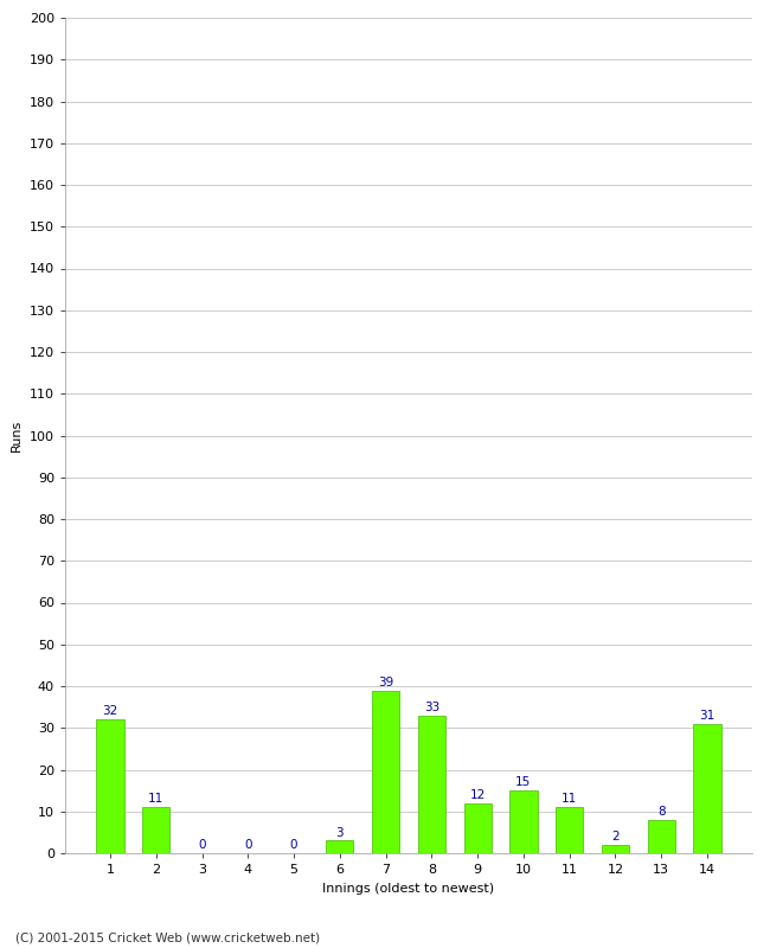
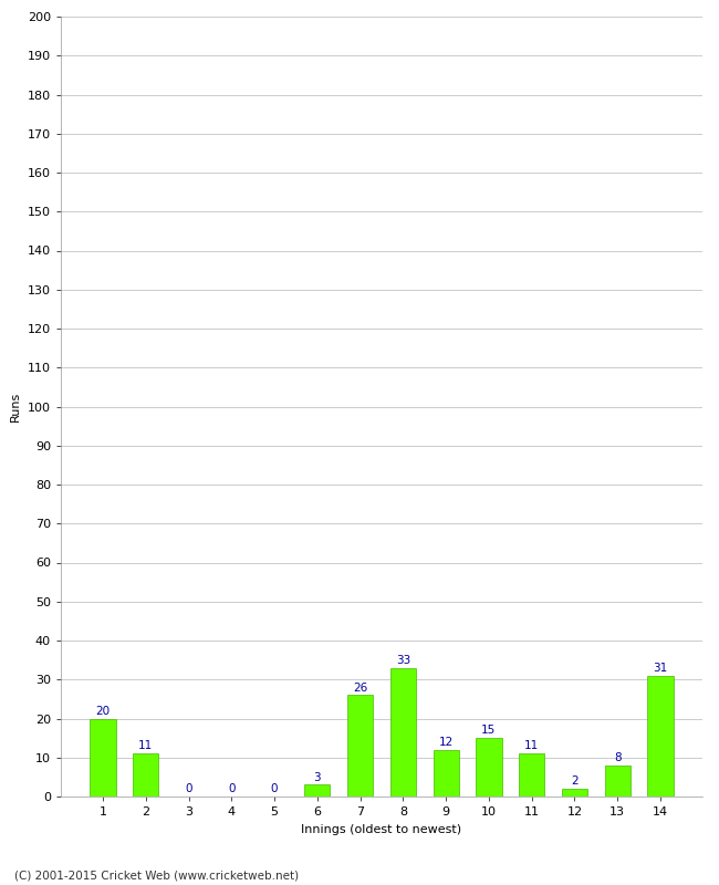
1: 32 -> 20
7: 39 -> 26
